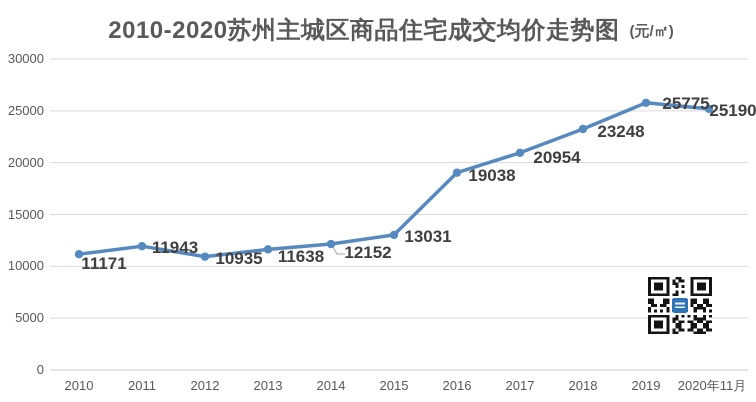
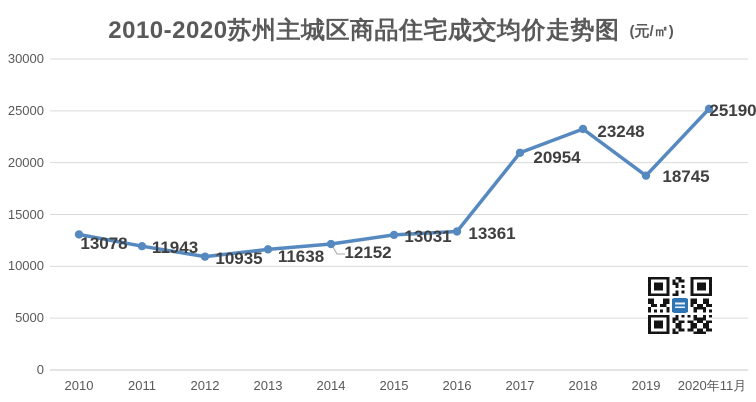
2010: 11171 -> 13078
2016: 19038 -> 13361
2019: 25775 -> 18745
